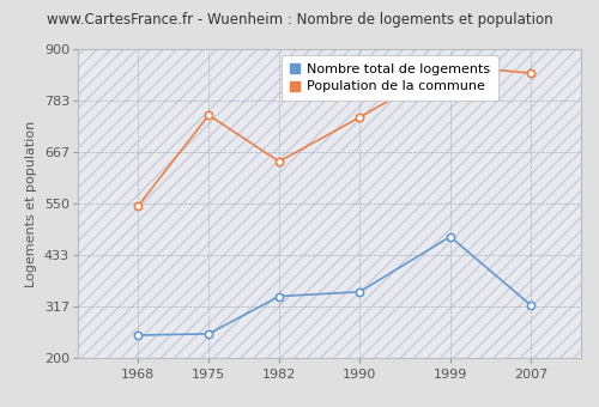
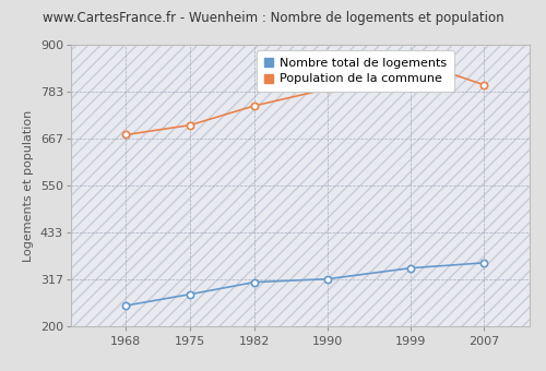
Population de la commune/1968: 545 -> 676
Nombre total de logements/1975: 255 -> 280
Population de la commune/1975: 750 -> 700
Nombre total de logements/1982: 340 -> 310
Population de la commune/1982: 645 -> 748
Nombre total de logements/1990: 350 -> 318
Population de la commune/1990: 745 -> 790
Nombre total de logements/1999: 475 -> 345
Nombre total de logements/2007: 320 -> 358
Population de la commune/2007: 845 -> 800
